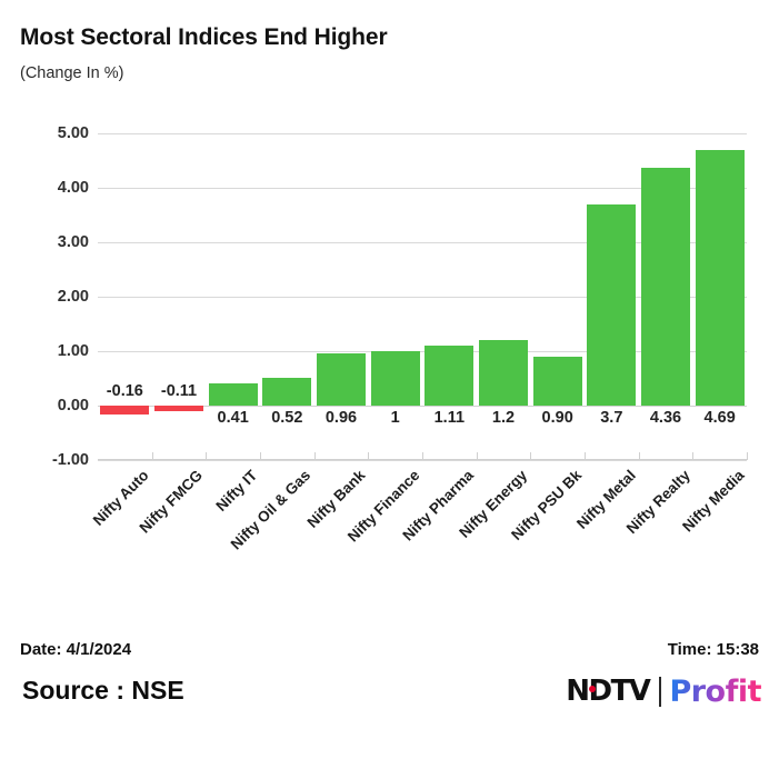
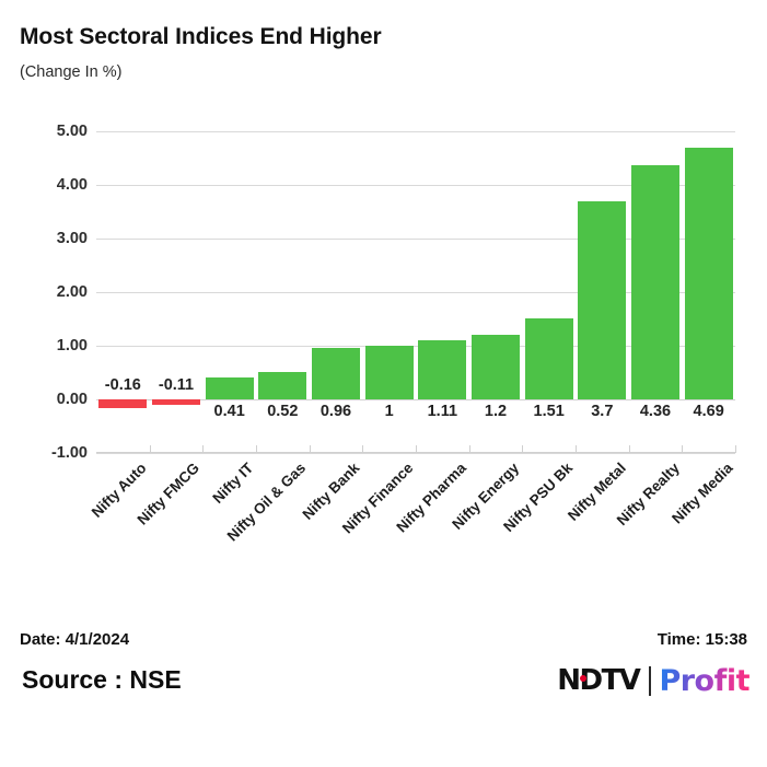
Nifty PSU Bk: 0.90 -> 1.51
